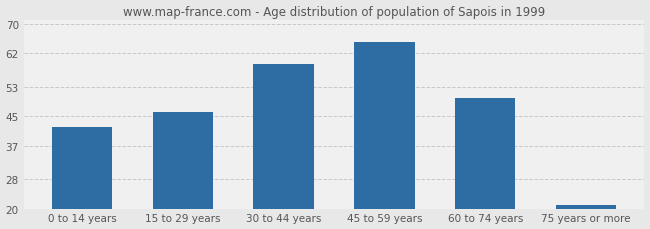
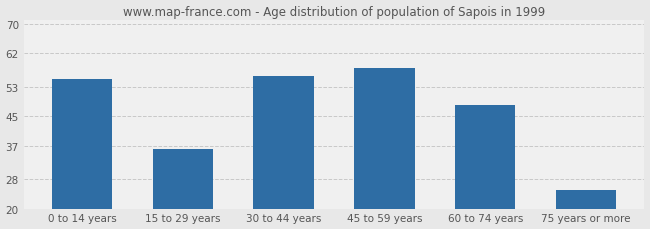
0 to 14 years: 42 -> 55
15 to 29 years: 46 -> 36
30 to 44 years: 59 -> 56
45 to 59 years: 65 -> 58
60 to 74 years: 50 -> 48
75 years or more: 21 -> 25
